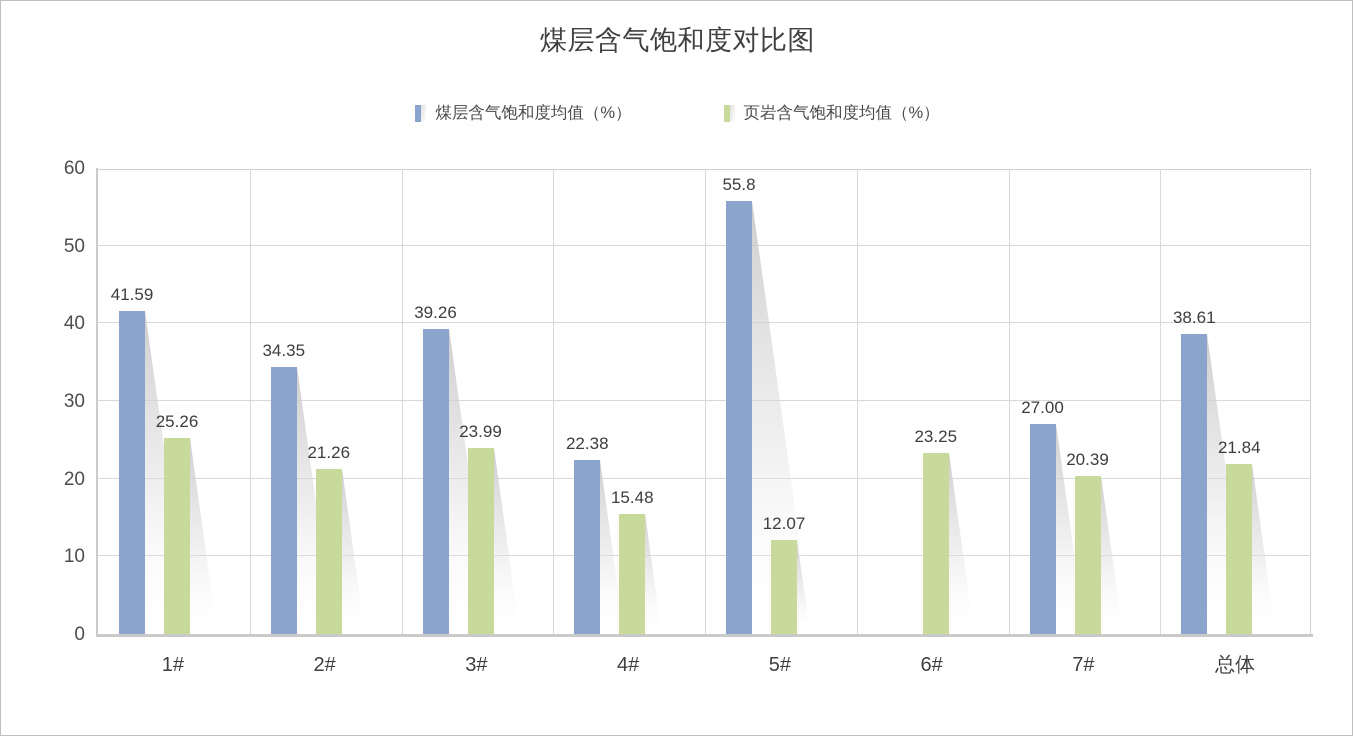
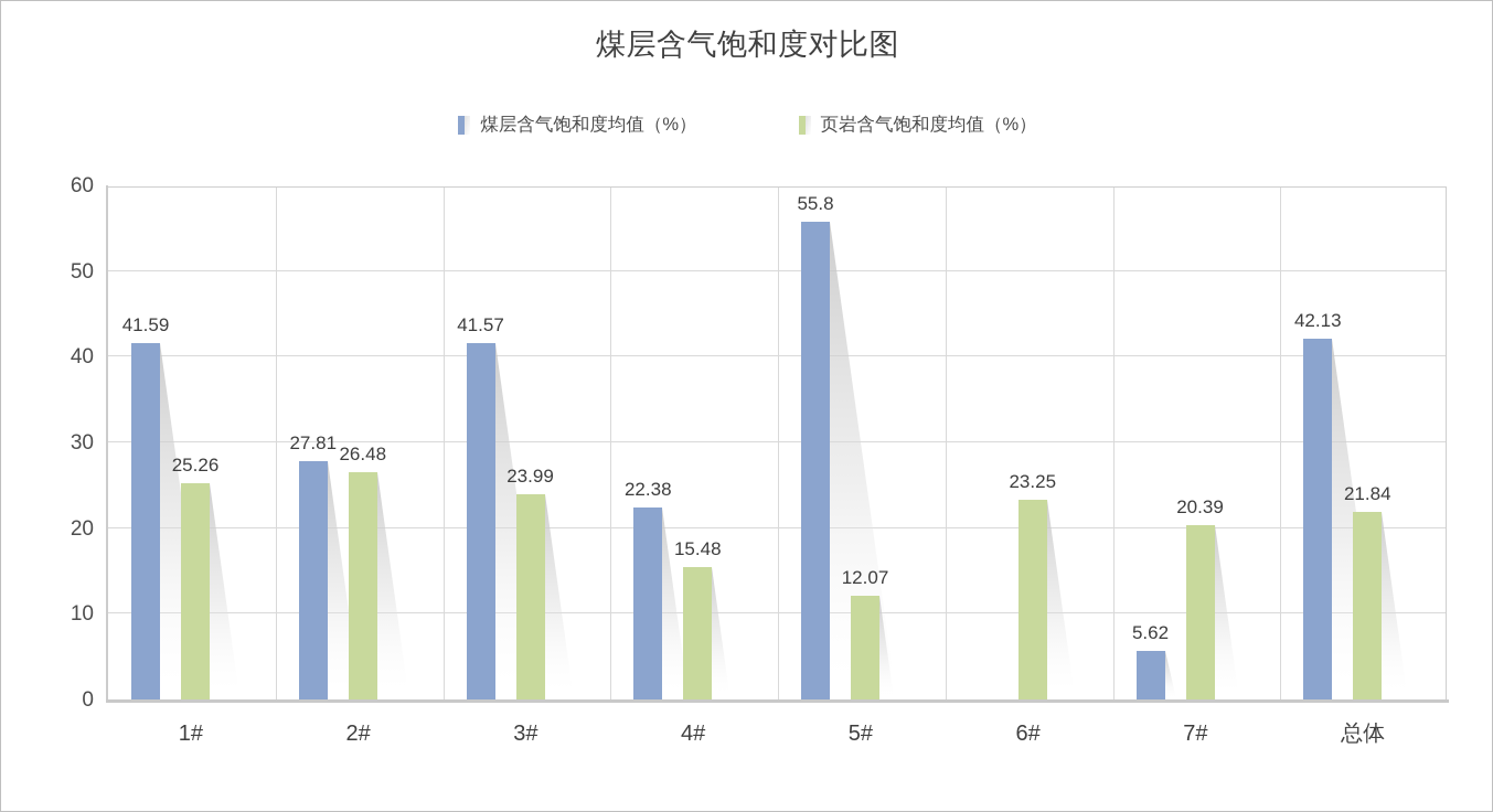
煤层含气饱和度均值（%）/2#: 34.35 -> 27.81
页岩含气饱和度均值（%）/2#: 21.26 -> 26.48
煤层含气饱和度均值（%）/3#: 39.26 -> 41.57
煤层含气饱和度均值（%）/7#: 27.00 -> 5.62
煤层含气饱和度均值（%）/总体: 38.61 -> 42.13
